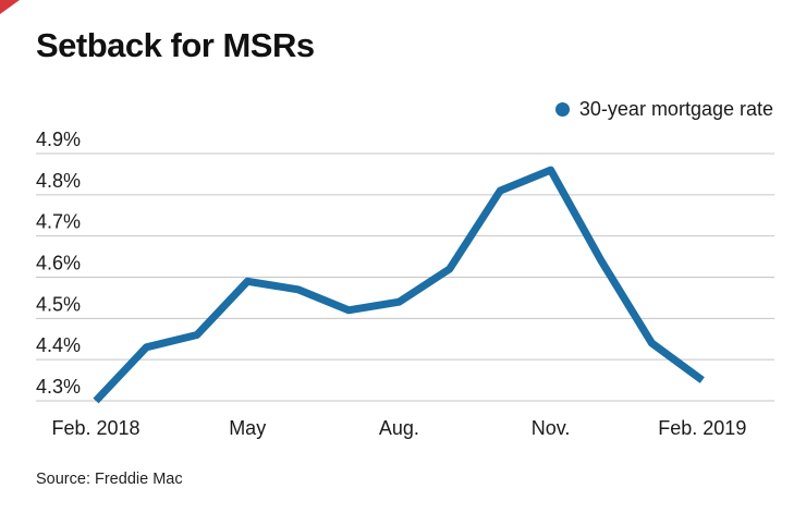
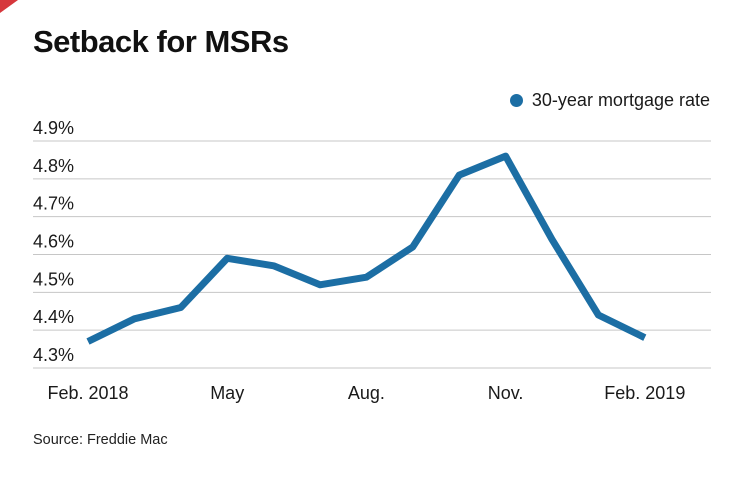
Feb. 2018: 4.30% -> 4.37%
Feb. 2019: 4.35% -> 4.38%
